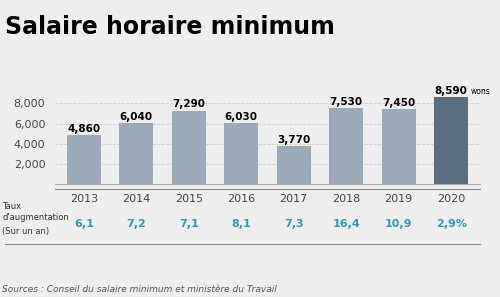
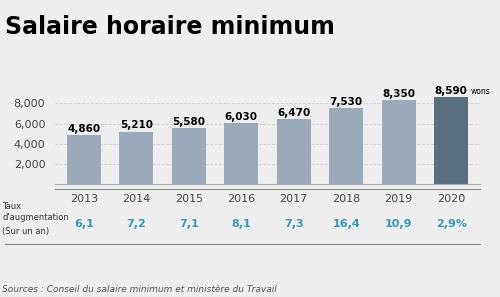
2014: 6,040 -> 5,210
2015: 7,290 -> 5,580
2017: 3,770 -> 6,470
2019: 7,450 -> 8,350
